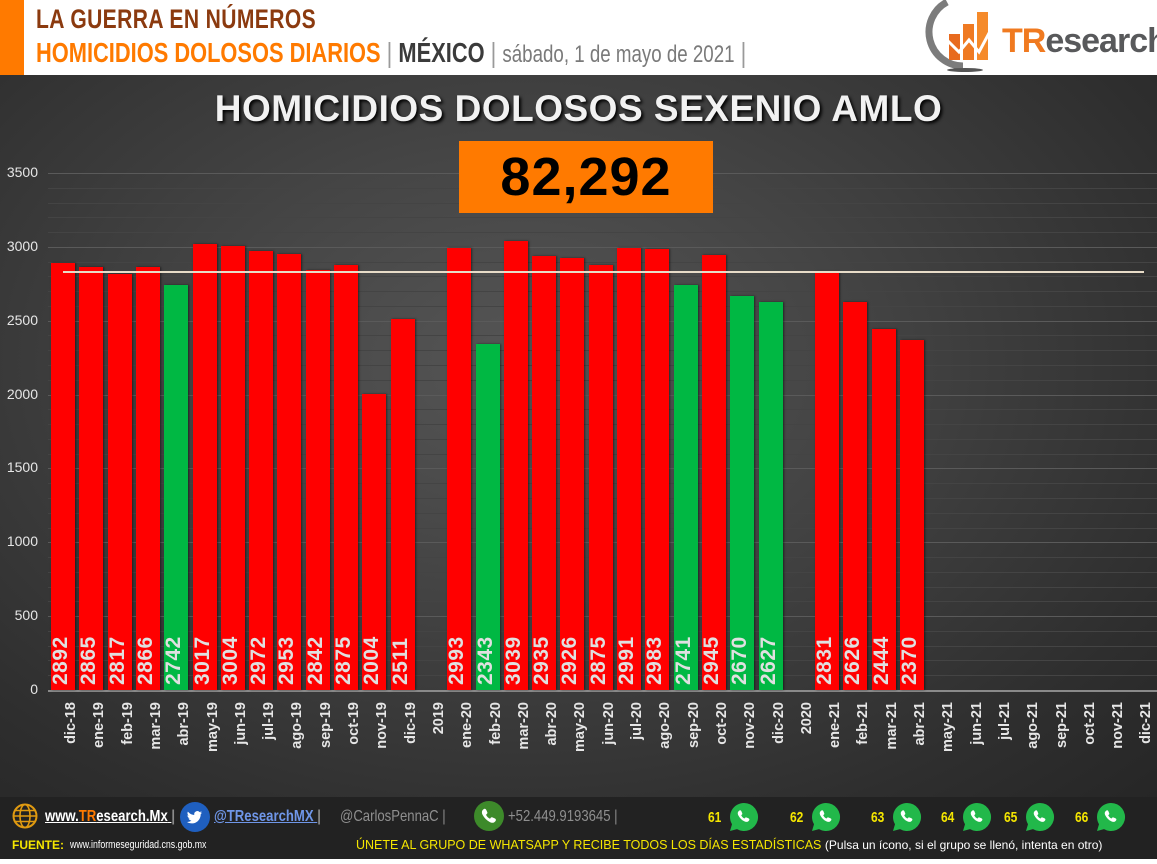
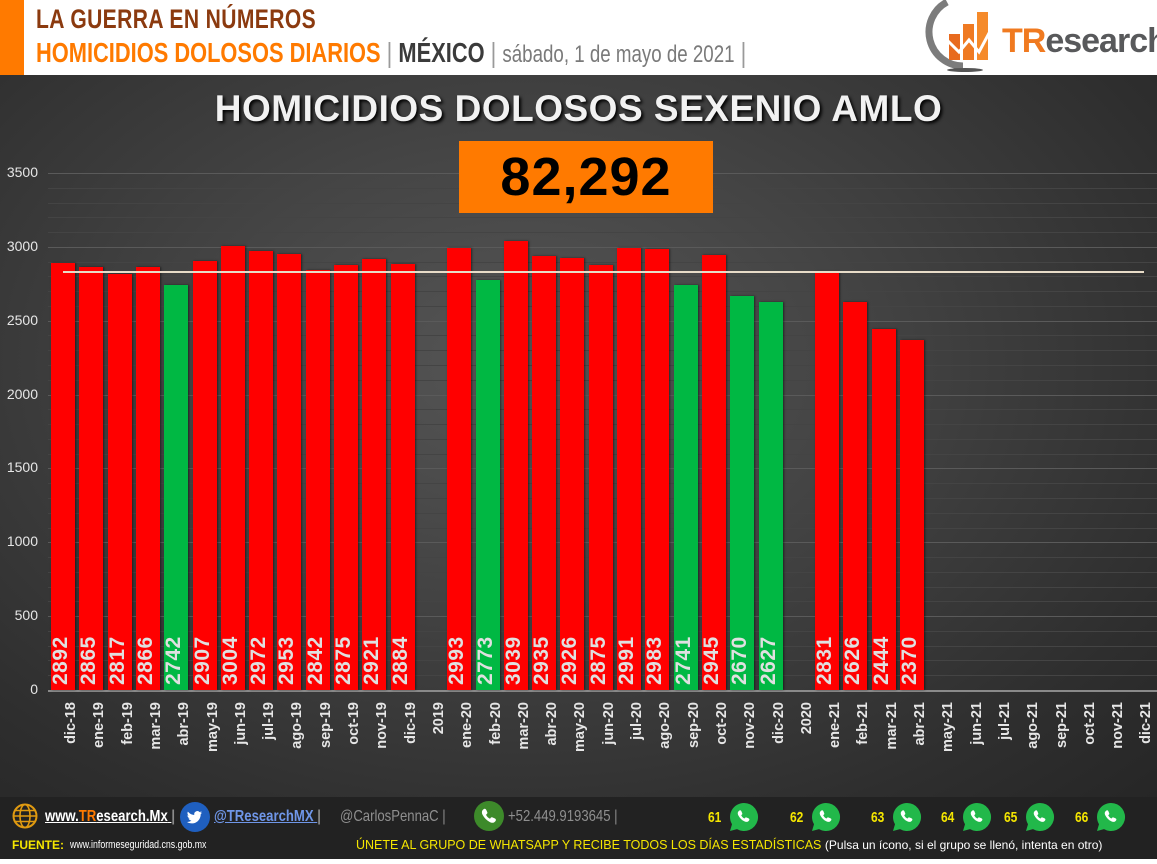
may-19: 3017 -> 2907
nov-19: 2004 -> 2921
dic-19: 2511 -> 2884
feb-20: 2343 -> 2773
